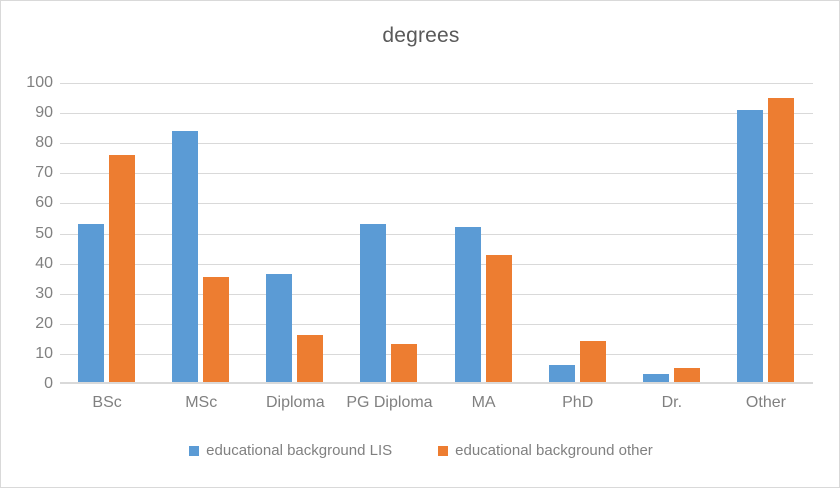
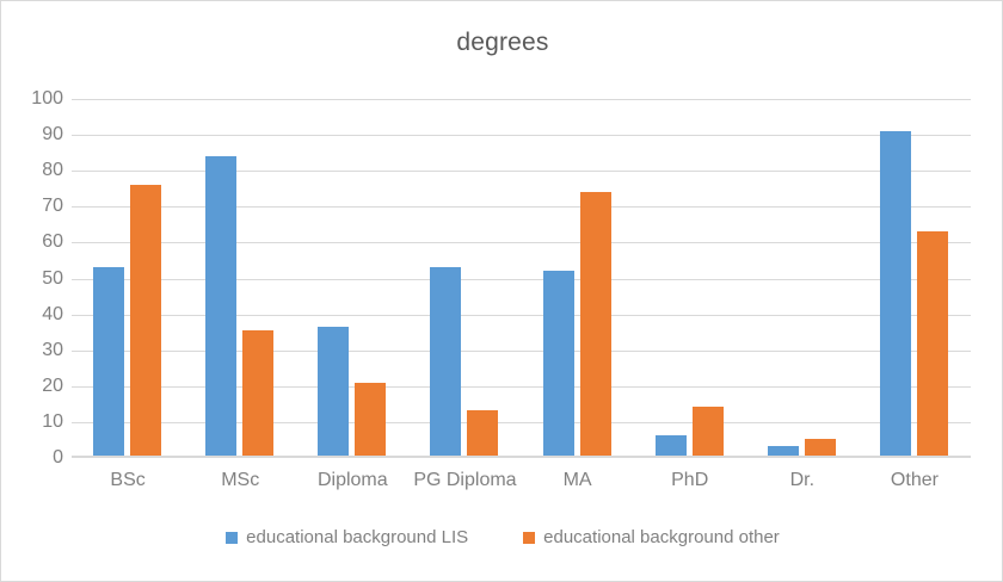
educational background other/Diploma: 16 -> 21
educational background other/MA: 43 -> 74
educational background other/Other: 95 -> 63
